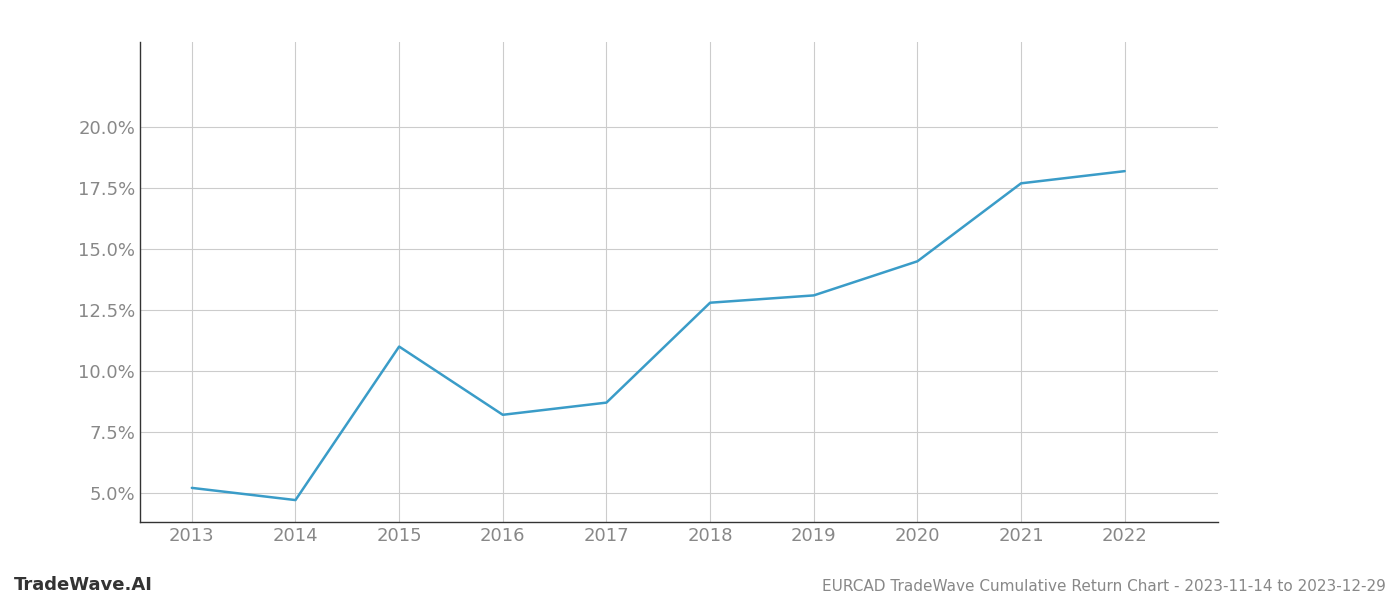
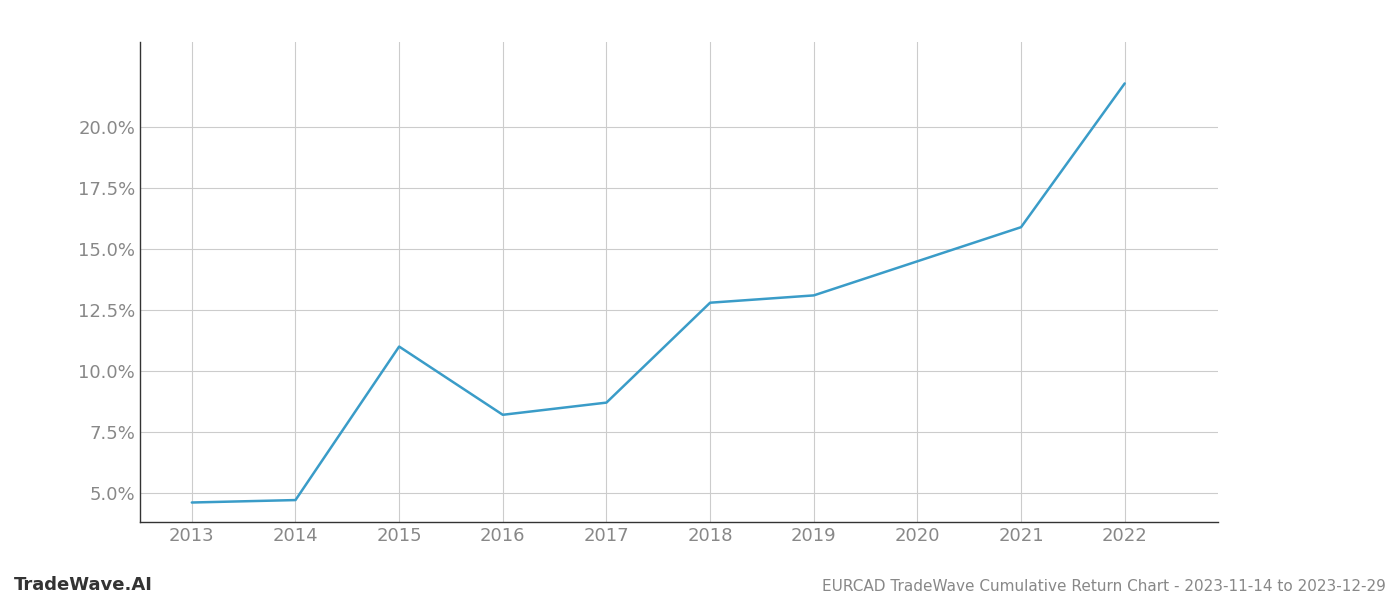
2013: 5.2% -> 4.6%
2021: 17.7% -> 15.9%
2022: 18.2% -> 21.8%
